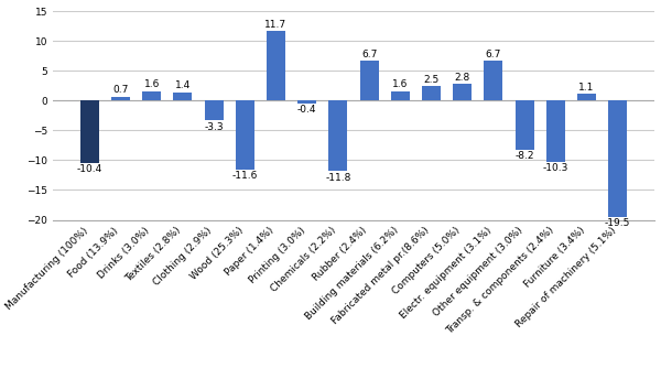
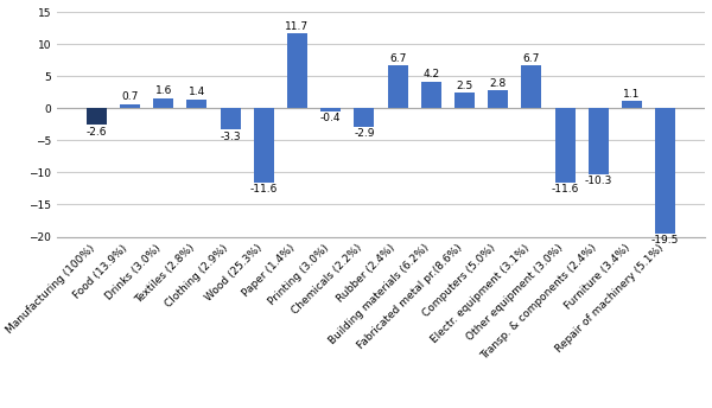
Manufacturing (100%): -10.4 -> -2.6
Chemicals (2.2%): -11.8 -> -2.9
Building materials (6.2%): 1.6 -> 4.2
Other equipment (3.0%): -8.2 -> -11.6
